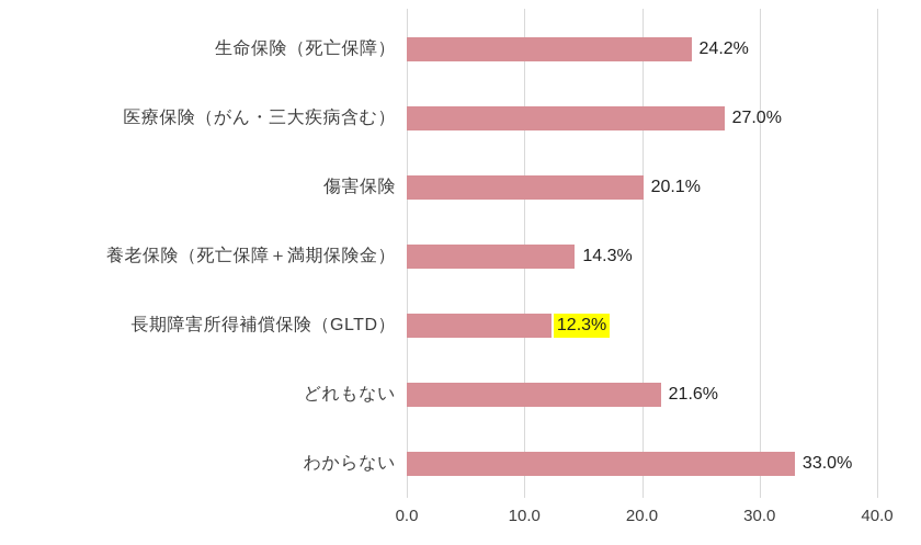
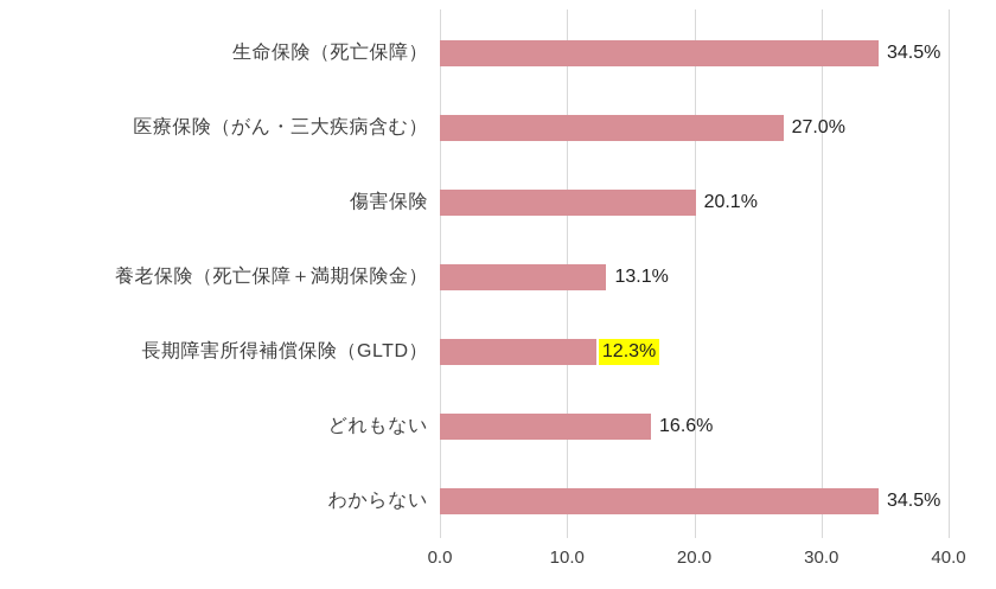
生命保険（死亡保障）: 24.2% -> 34.5%
養老保険（死亡保障＋満期保険金）: 14.3% -> 13.1%
どれもない: 21.6% -> 16.6%
わからない: 33.0% -> 34.5%
